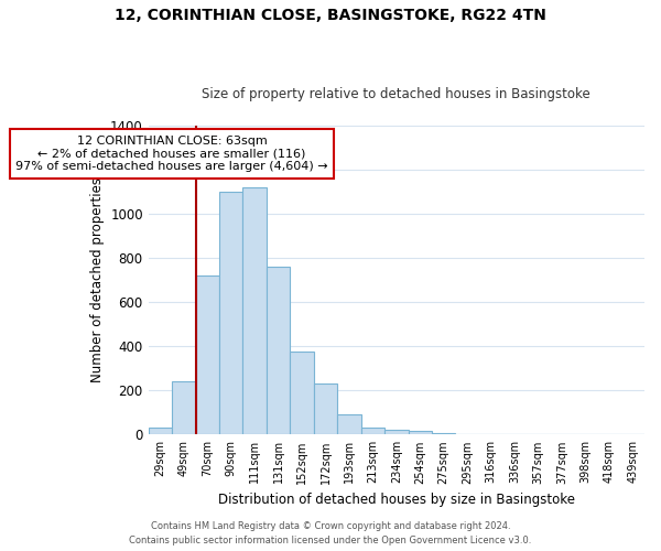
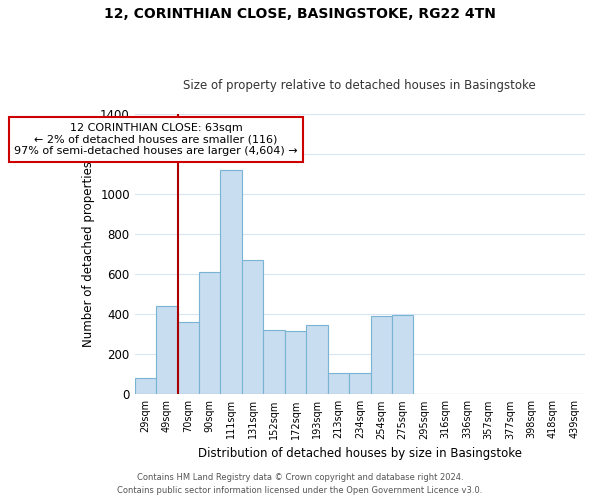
29sqm: 30 -> 80
49sqm: 240 -> 440
70sqm: 720 -> 360
90sqm: 1100 -> 610
131sqm: 760 -> 670
152sqm: 375 -> 320
172sqm: 230 -> 315
193sqm: 90 -> 345
213sqm: 30 -> 105
234sqm: 20 -> 105
254sqm: 15 -> 390
275sqm: 5 -> 395
